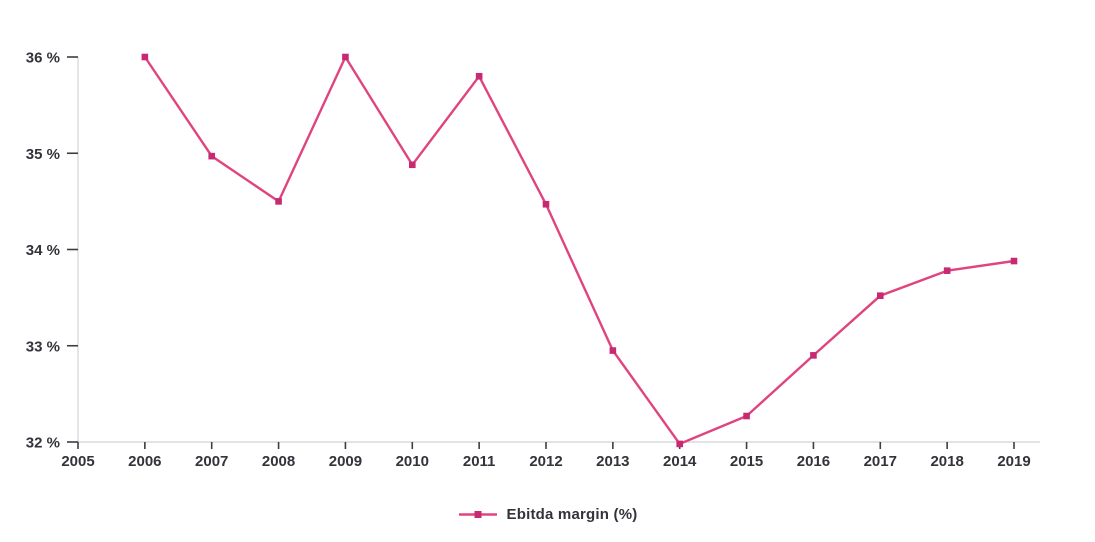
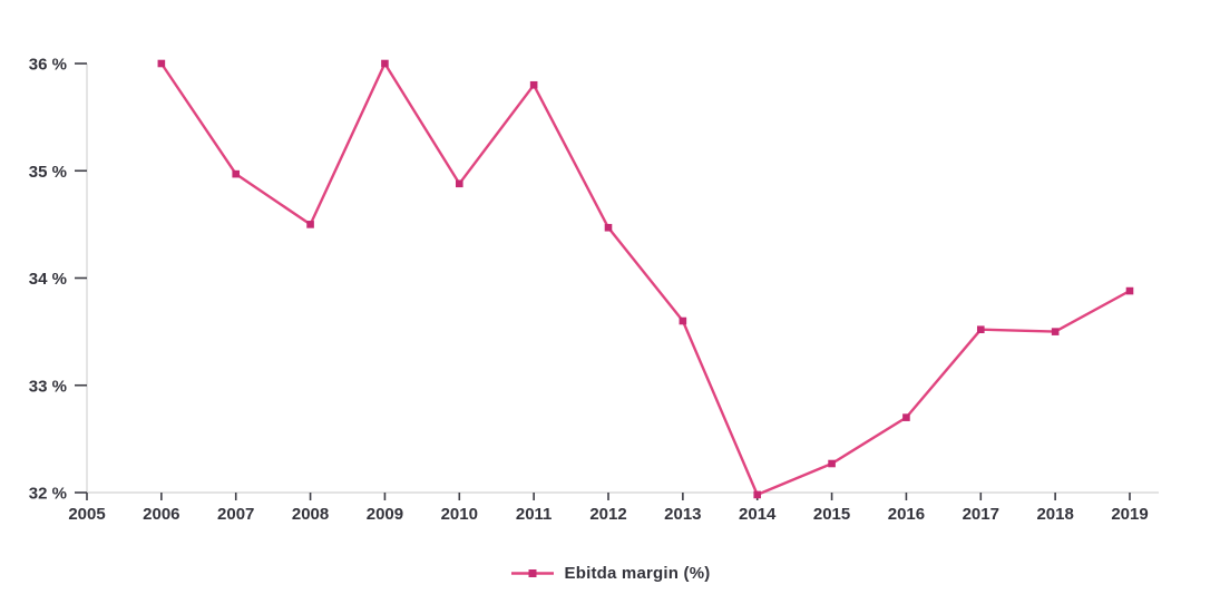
2013: 33.0% -> 33.6%
2016: 32.9% -> 32.7%
2018: 33.8% -> 33.5%
